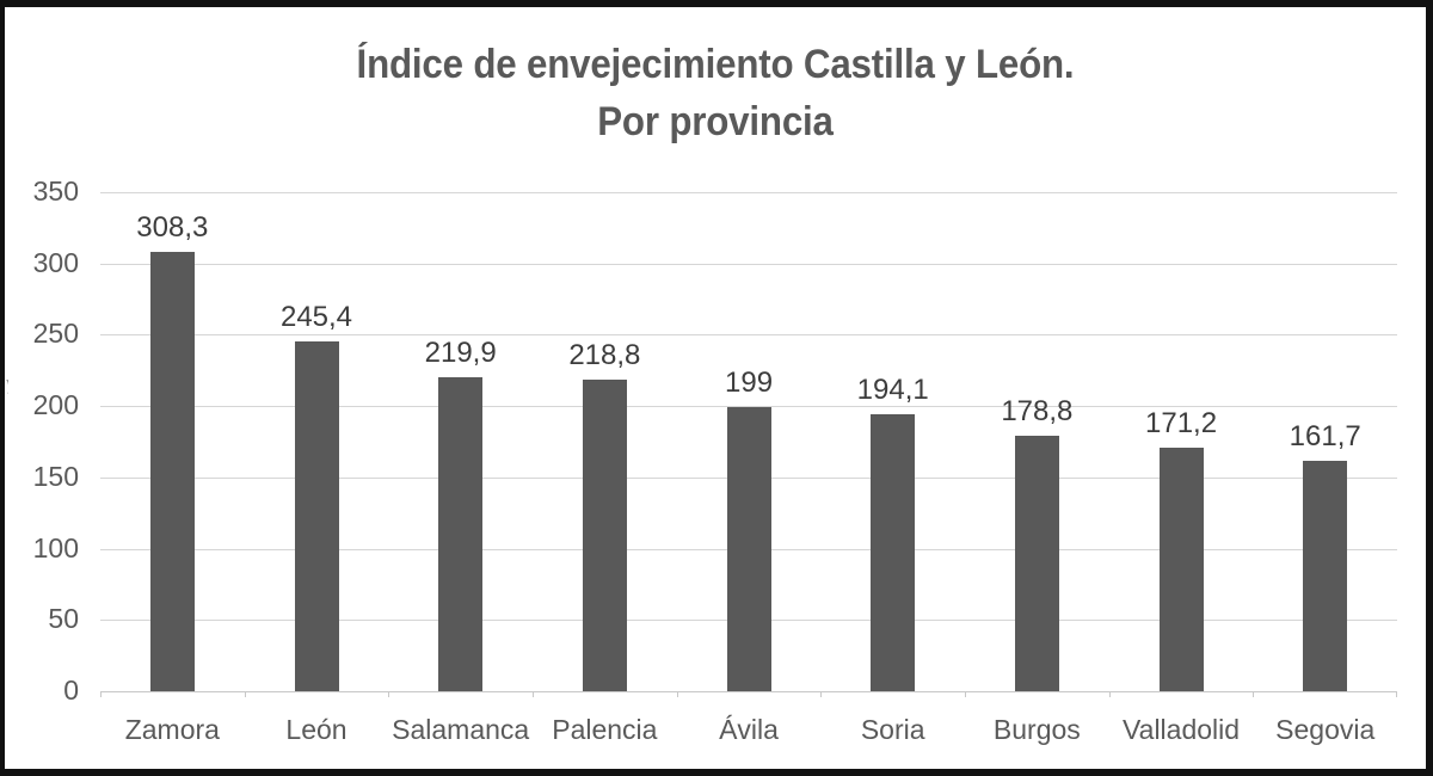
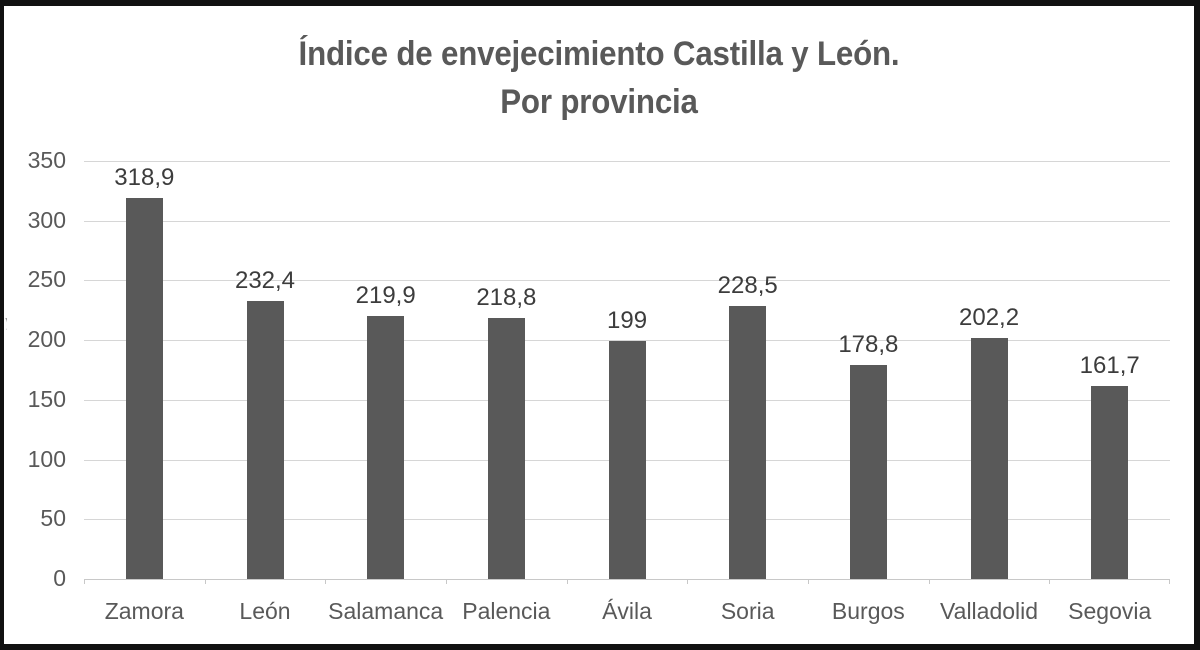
Zamora: 308,3 -> 318,9
León: 245,4 -> 232,4
Soria: 194,1 -> 228,5
Valladolid: 171,2 -> 202,2
